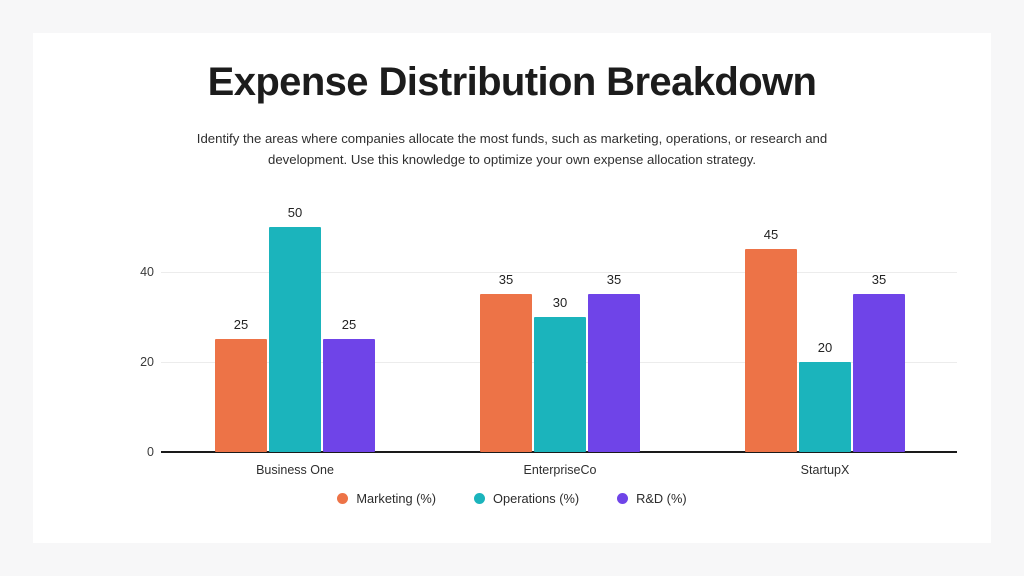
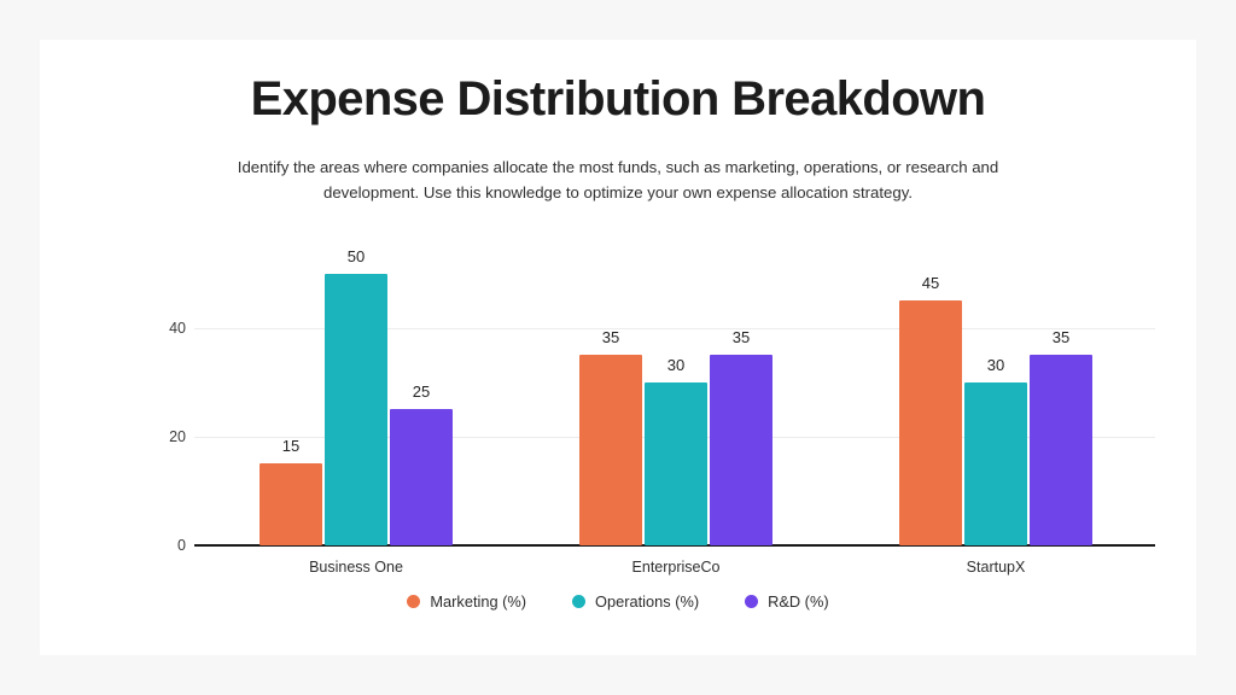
Marketing (%)/Business One: 25 -> 15
Operations (%)/StartupX: 20 -> 30
